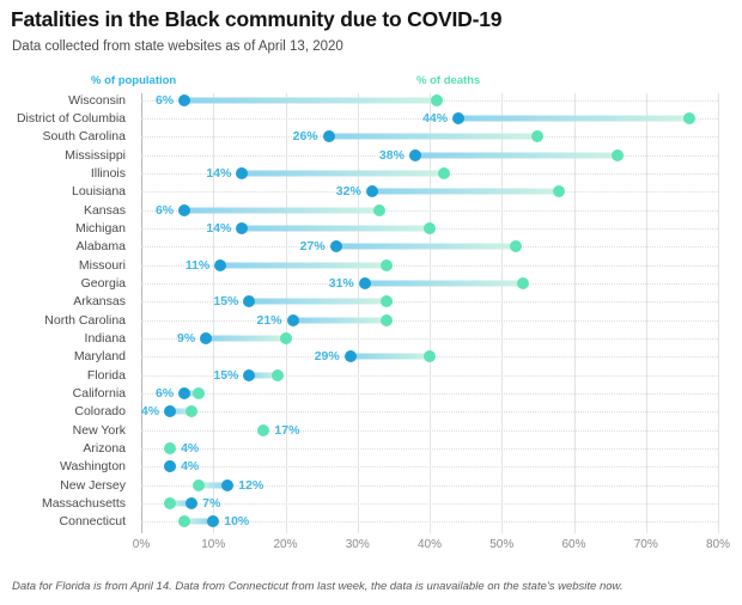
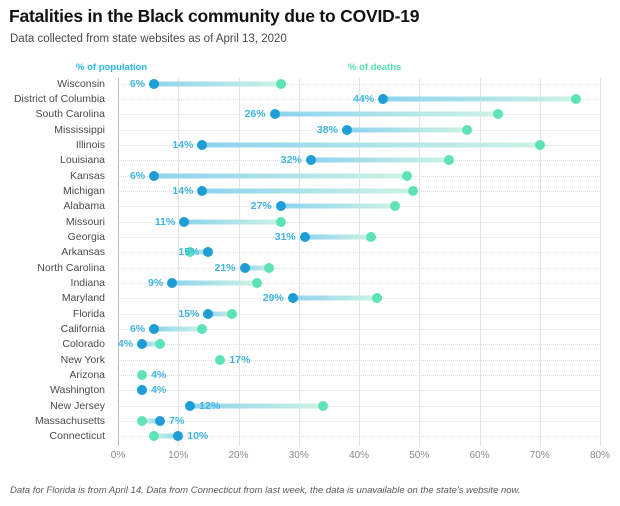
% of deaths/Wisconsin: 41% -> 27%
% of deaths/South Carolina: 55% -> 63%
% of deaths/Mississippi: 66% -> 58%
% of deaths/Illinois: 42% -> 70%
% of deaths/Louisiana: 58% -> 55%
% of deaths/Kansas: 33% -> 48%
% of deaths/Michigan: 40% -> 49%
% of deaths/Alabama: 52% -> 46%
% of deaths/Missouri: 34% -> 27%
% of deaths/Georgia: 53% -> 42%
% of deaths/Arkansas: 34% -> 12%
% of deaths/North Carolina: 34% -> 25%
% of deaths/Indiana: 20% -> 23%
% of deaths/Maryland: 40% -> 43%
% of deaths/California: 8% -> 14%
% of deaths/New Jersey: 8% -> 34%
